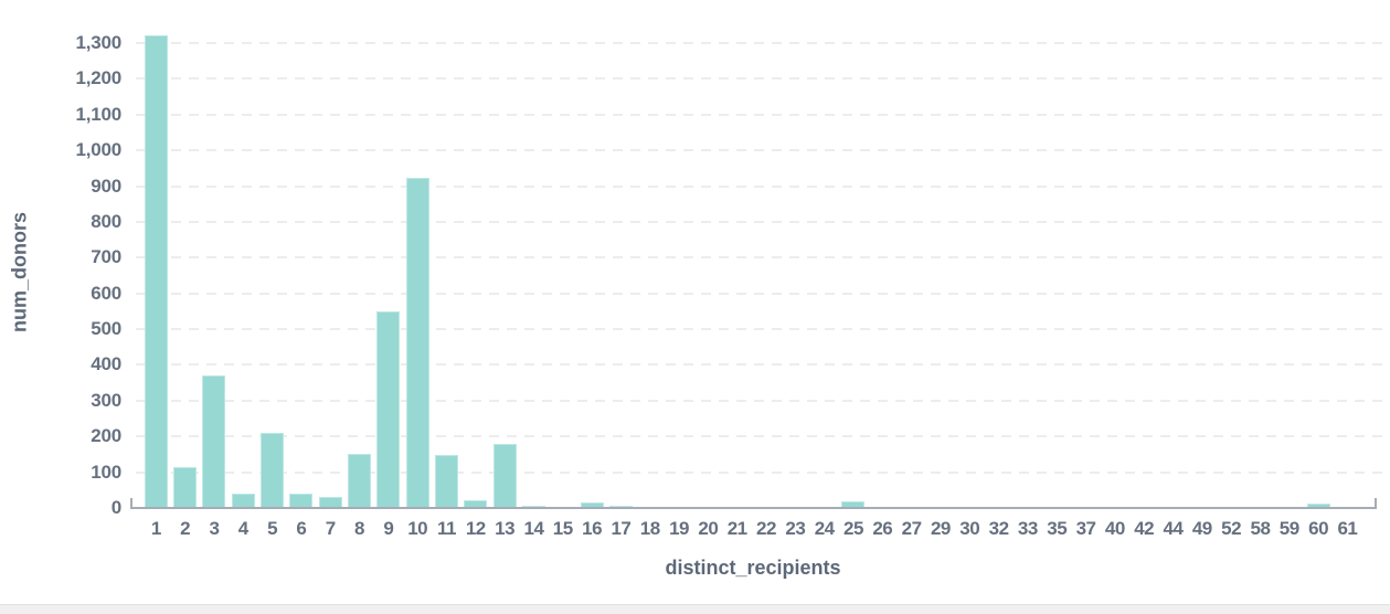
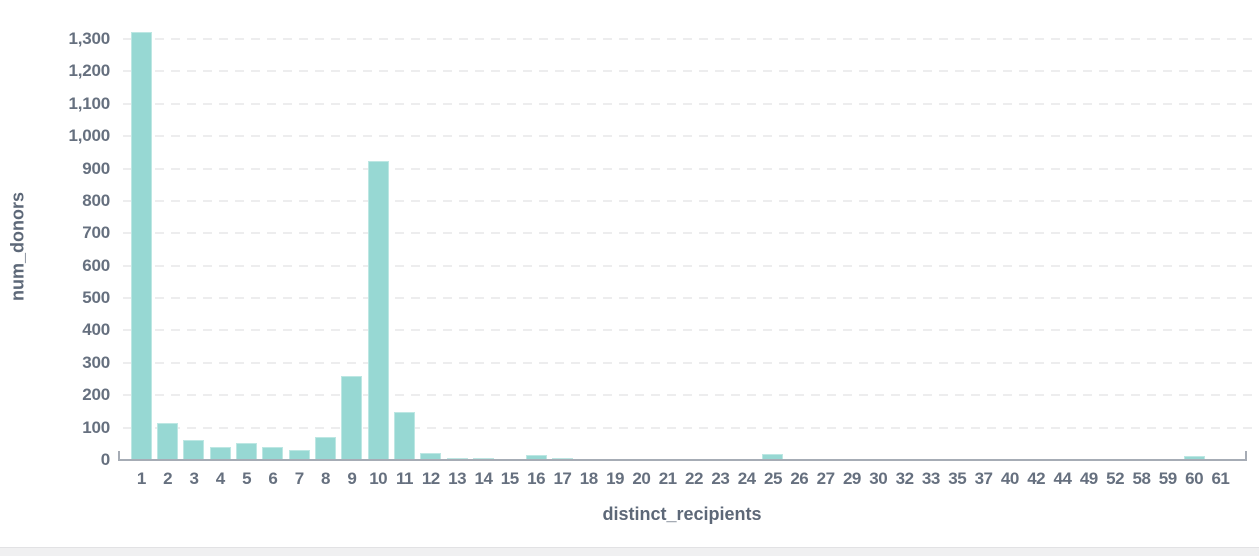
3: 370 -> 60
5: 210 -> 50
8: 150 -> 70
9: 550 -> 260
13: 180 -> 10
